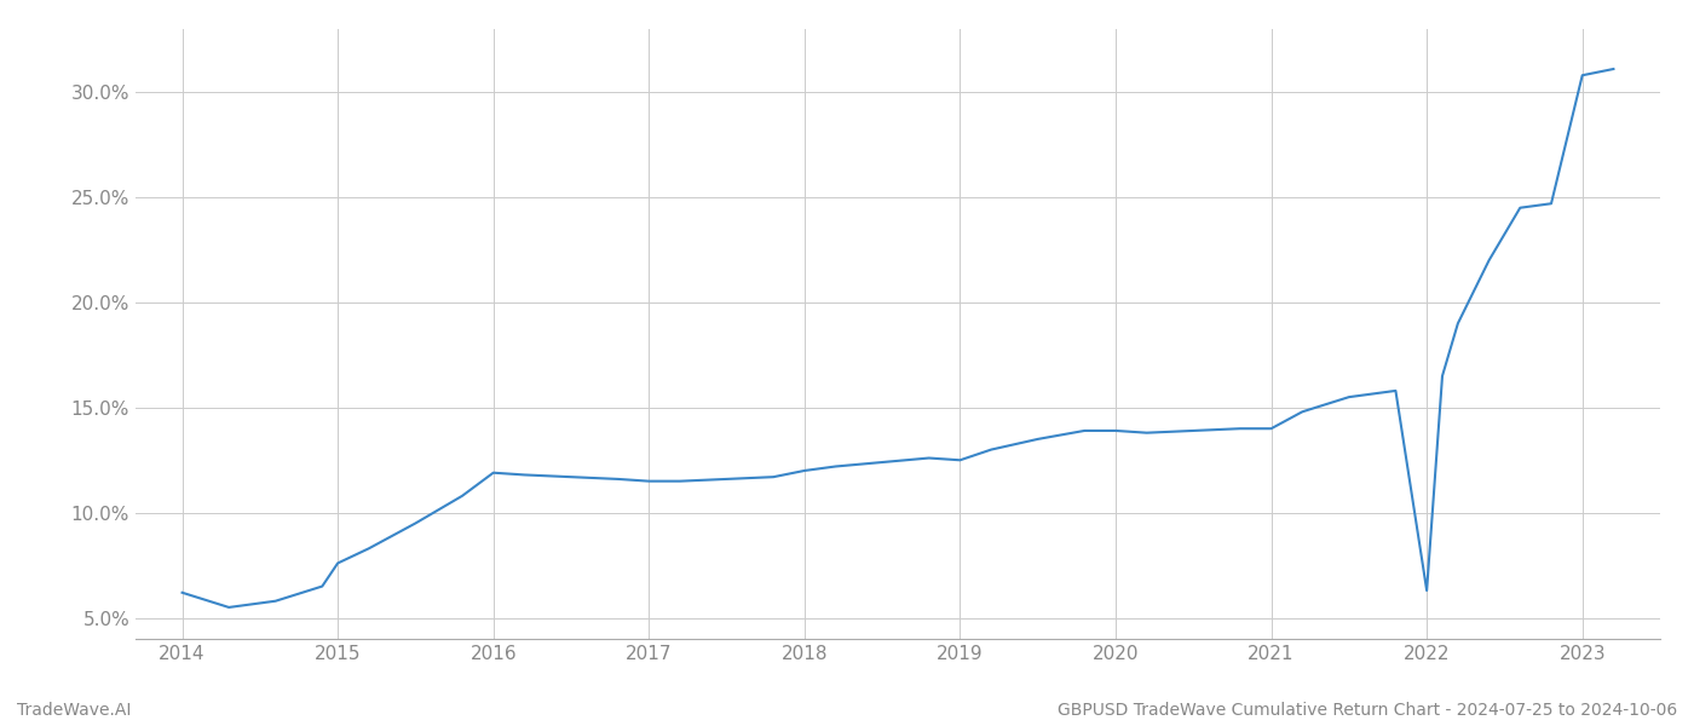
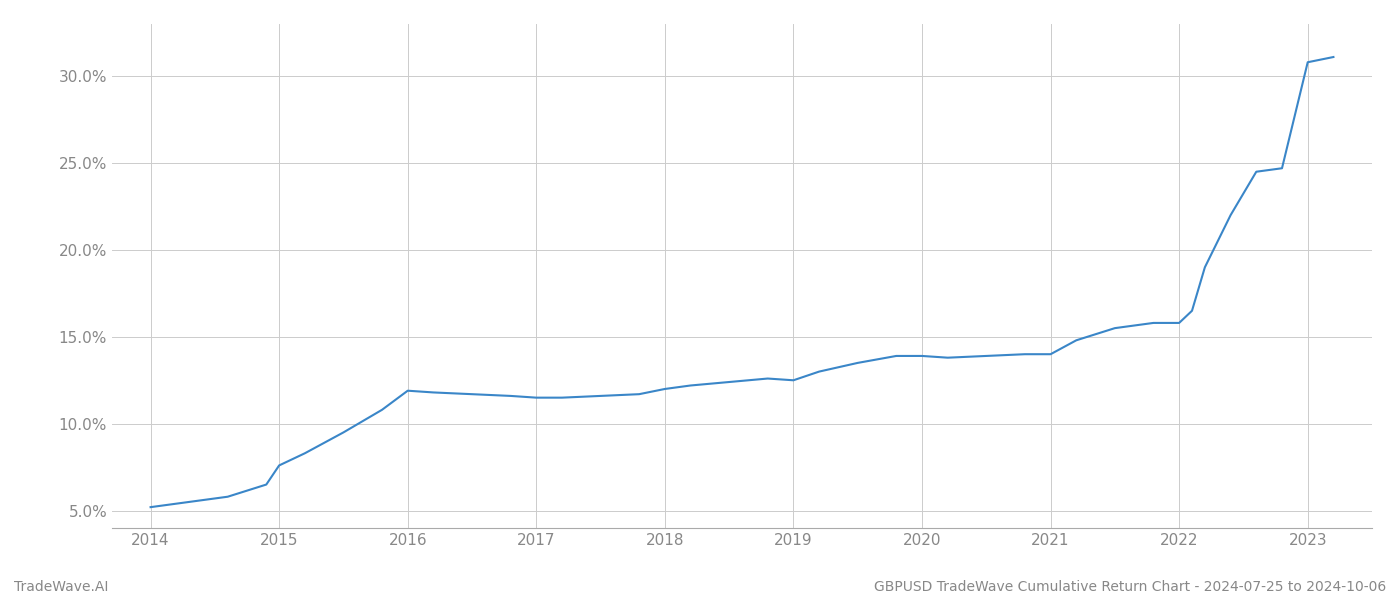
2014: 6.2% -> 5.2%
2022: 6.3% -> 15.8%
